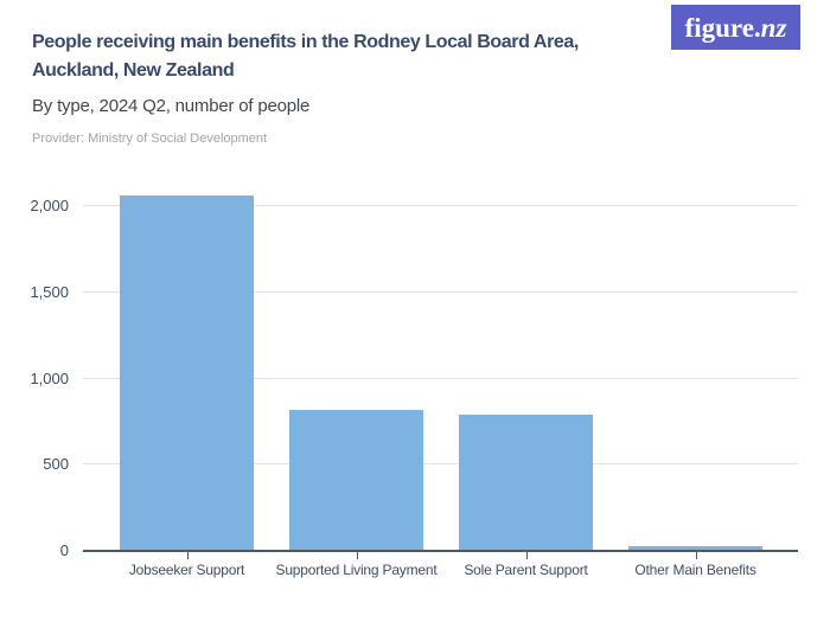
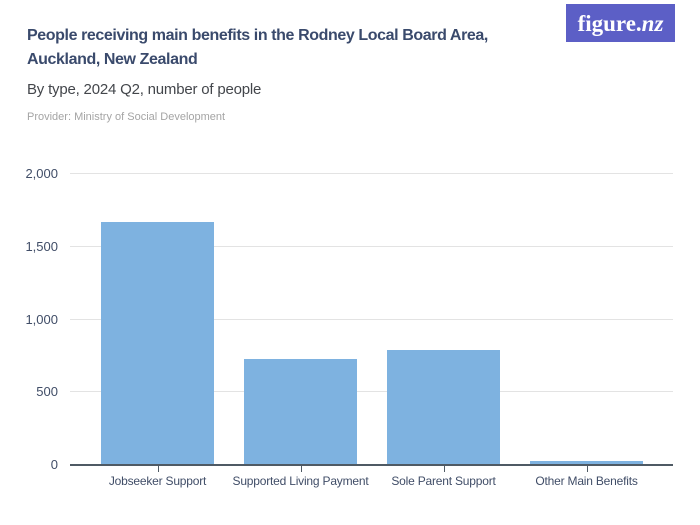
Jobseeker Support: 2060 -> 1670
Supported Living Payment: 820 -> 730
